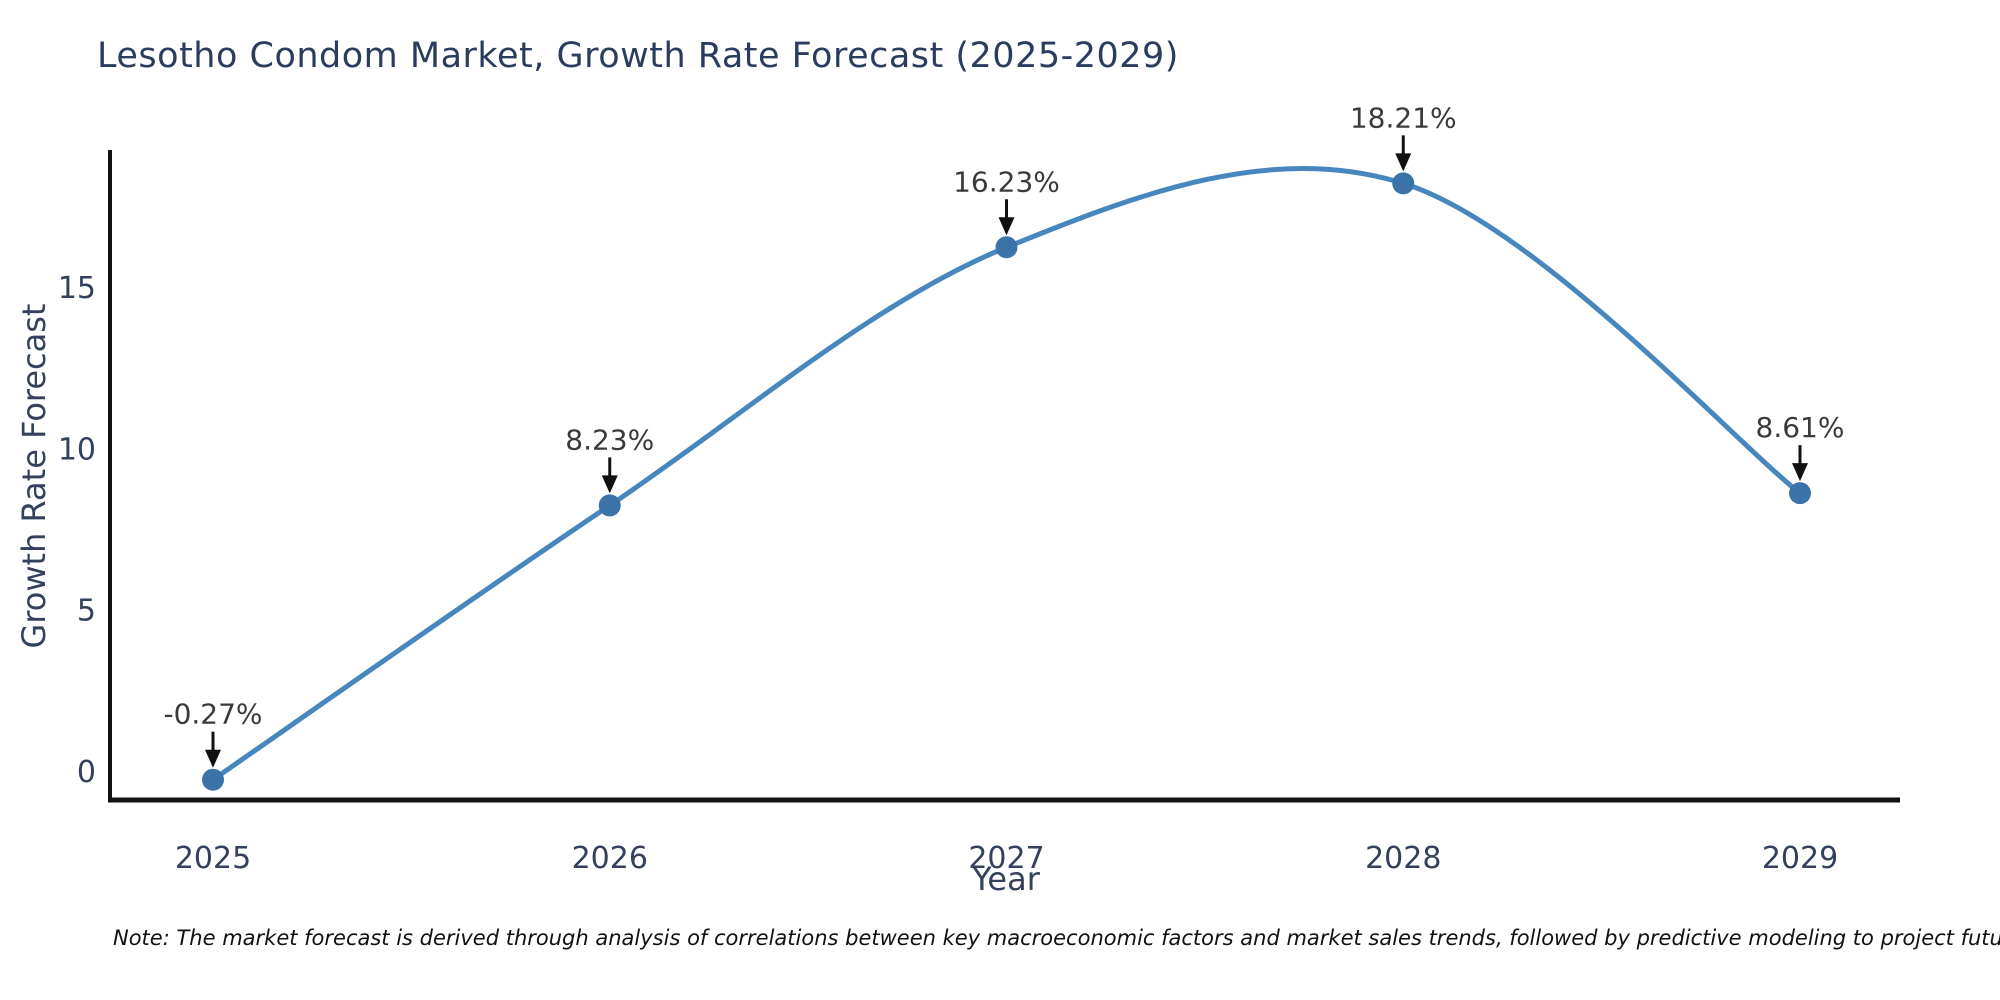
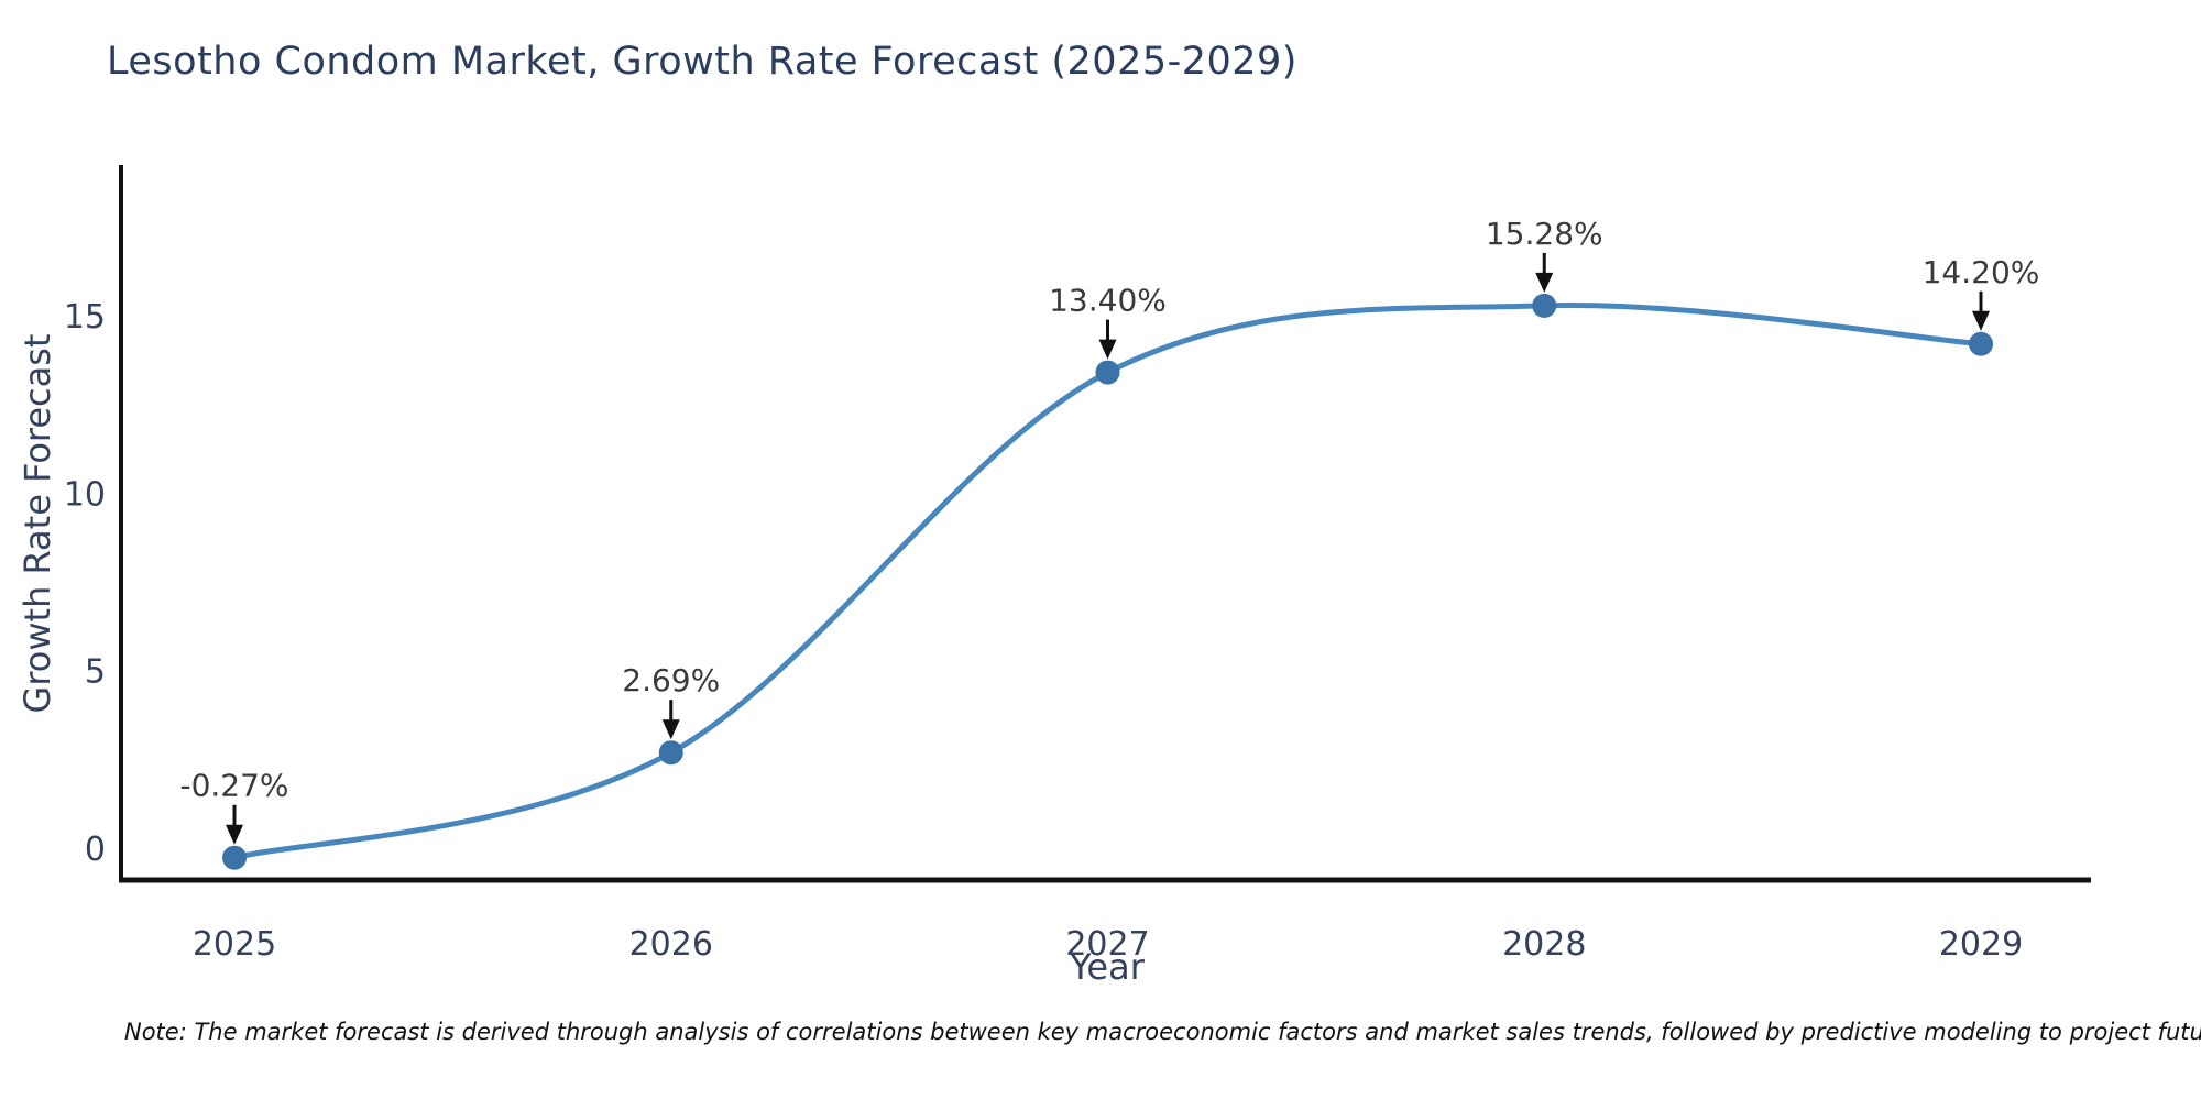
2026: 8.23% -> 2.69%
2027: 16.23% -> 13.40%
2028: 18.21% -> 15.28%
2029: 8.61% -> 14.20%
